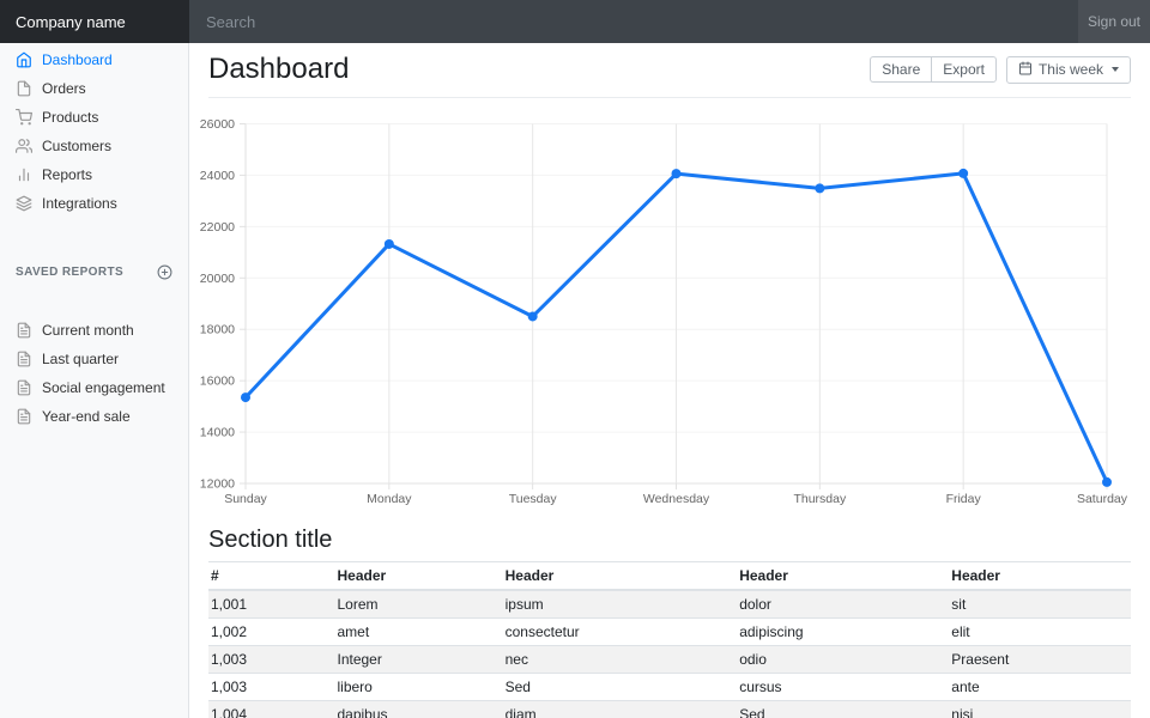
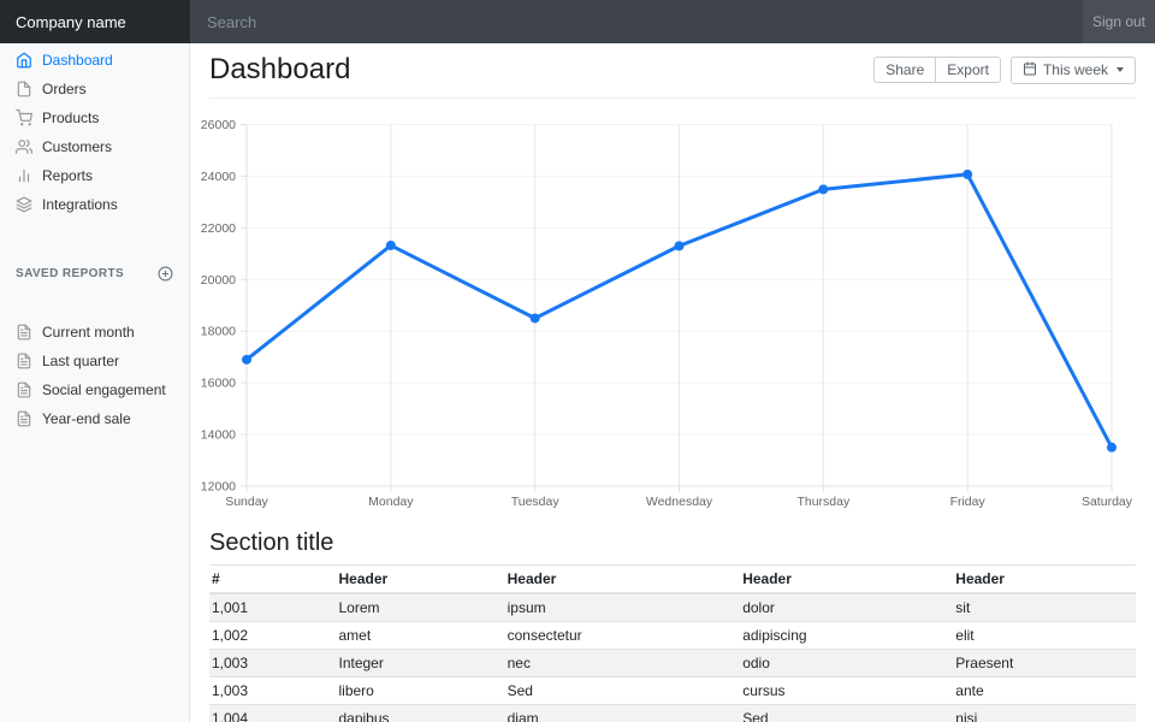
Sunday: 15400 -> 16900
Wednesday: 24100 -> 21300
Saturday: 12000 -> 13500
